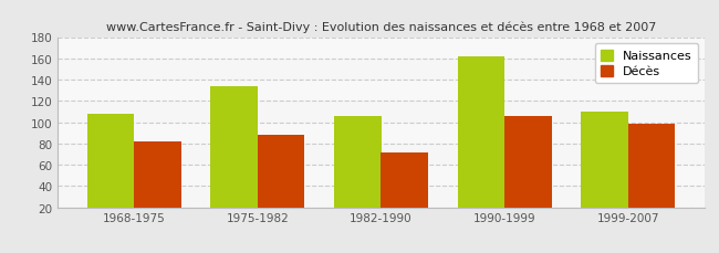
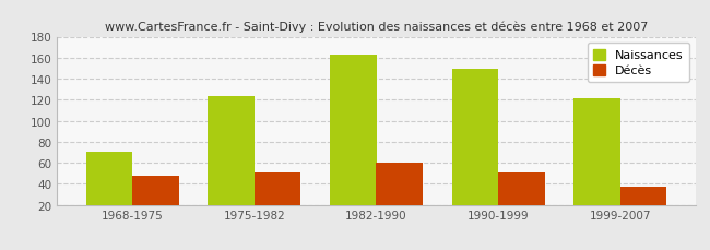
Naissances/1968-1975: 108 -> 70
Décès/1968-1975: 82 -> 48
Naissances/1975-1982: 134 -> 123
Décès/1975-1982: 88 -> 51
Naissances/1982-1990: 106 -> 163
Décès/1982-1990: 72 -> 60
Naissances/1990-1999: 162 -> 149
Décès/1990-1999: 106 -> 51
Naissances/1999-2007: 110 -> 121
Décès/1999-2007: 98 -> 37
